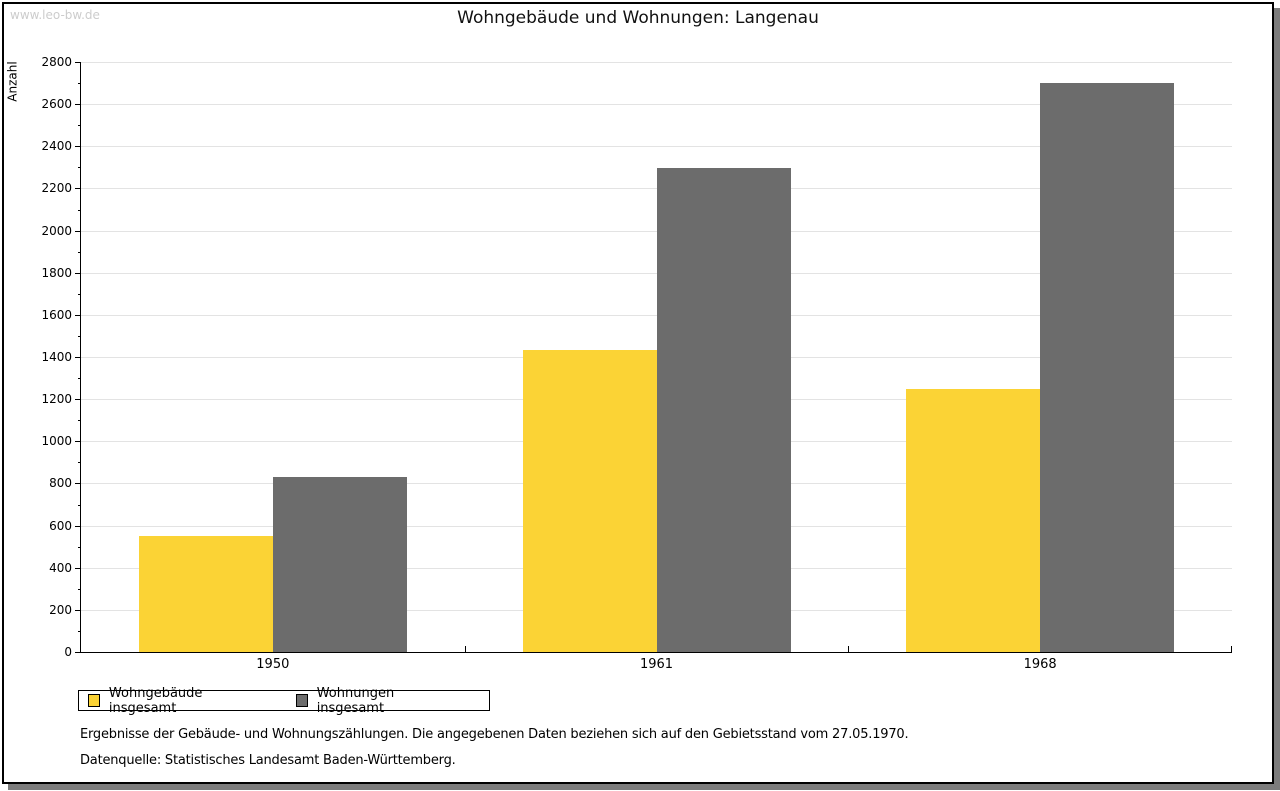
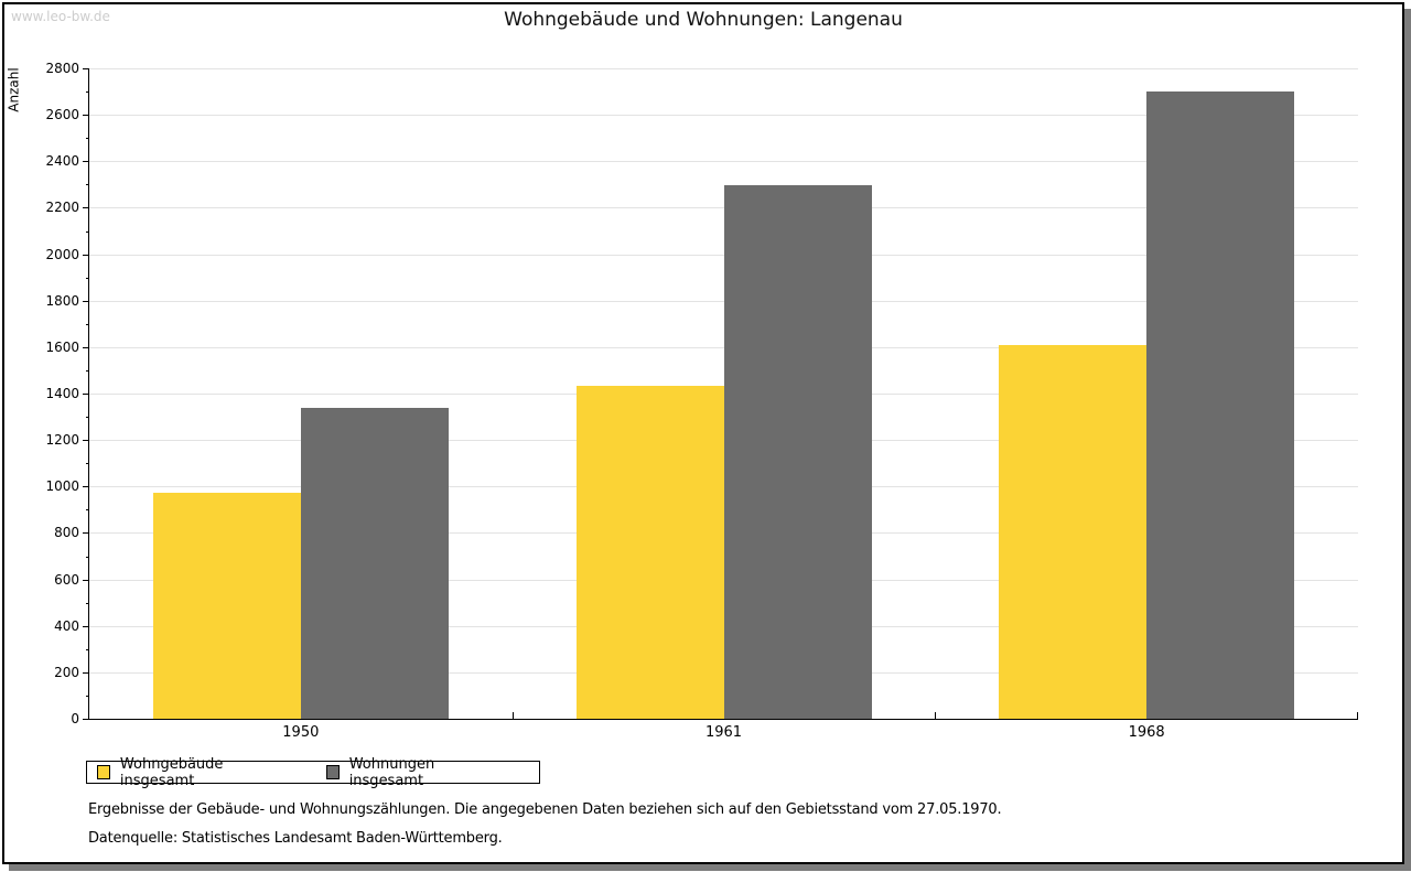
Wohngebäude insgesamt/1950: 550 -> 980
Wohnungen insgesamt/1950: 830 -> 1340
Wohngebäude insgesamt/1968: 1250 -> 1610
